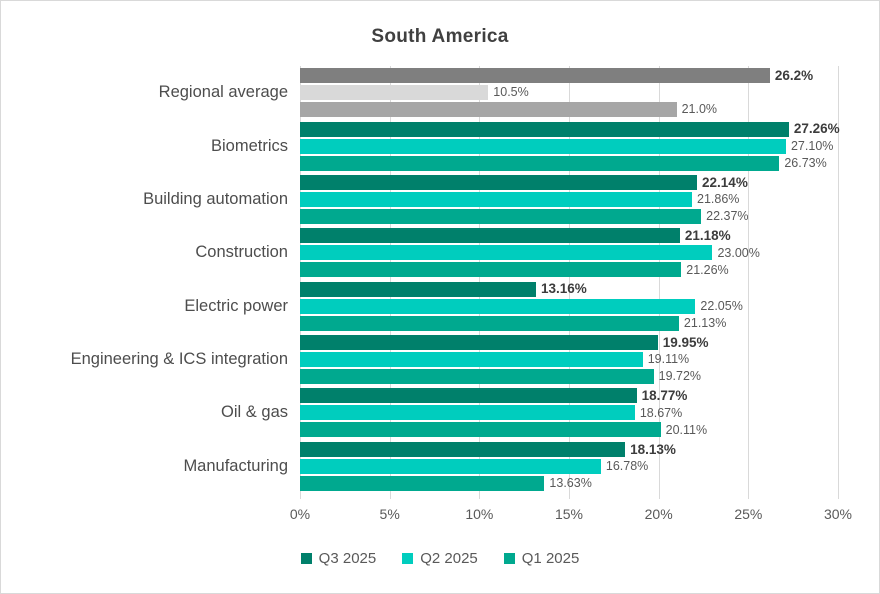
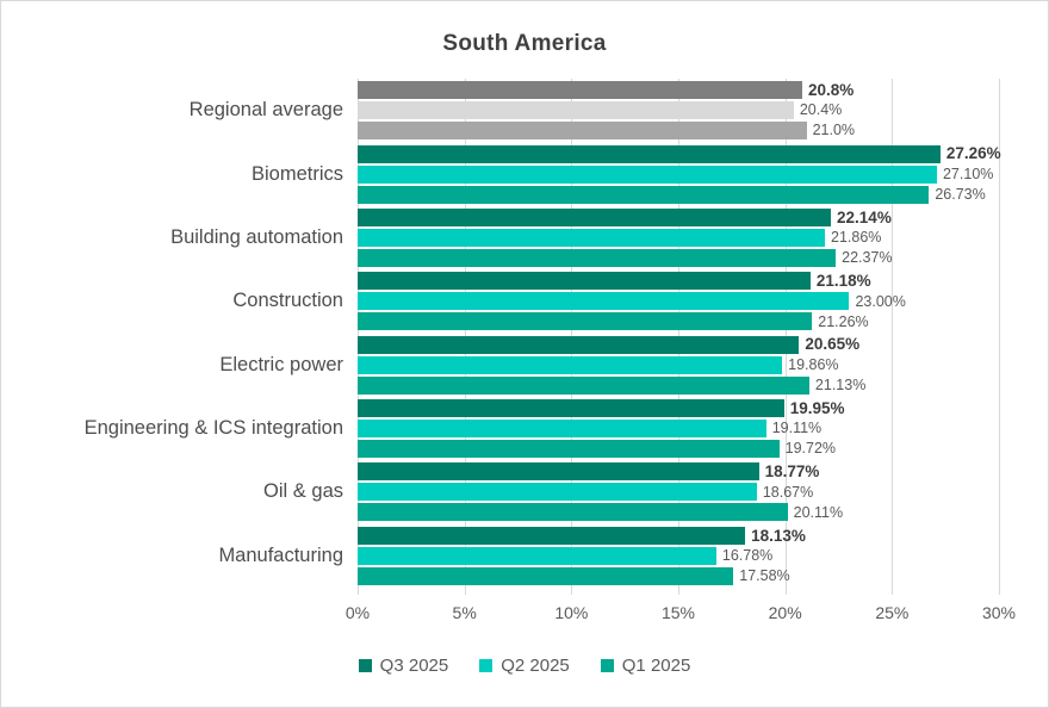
Q3 2025/Regional average: 26.2% -> 20.8%
Q2 2025/Regional average: 10.5% -> 20.4%
Q3 2025/Electric power: 13.16% -> 20.65%
Q2 2025/Electric power: 22.05% -> 19.86%
Q1 2025/Manufacturing: 13.63% -> 17.58%
